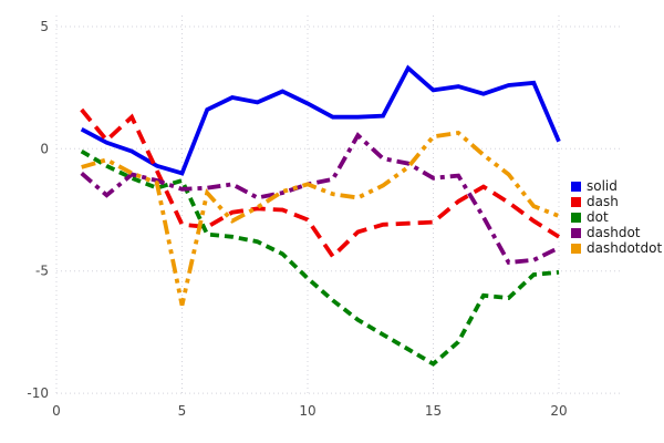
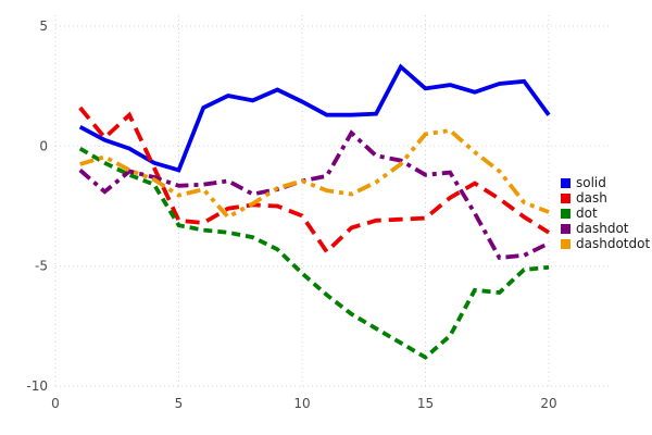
dot/5: -1.3 -> -3.3
dashdotdot/5: -6.4 -> -2.0
solid/20: 0.3 -> 1.3
